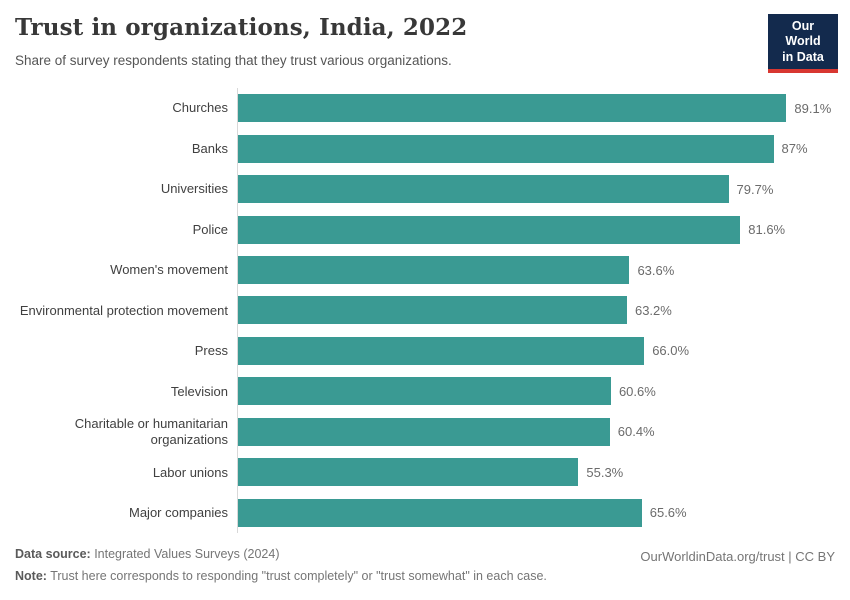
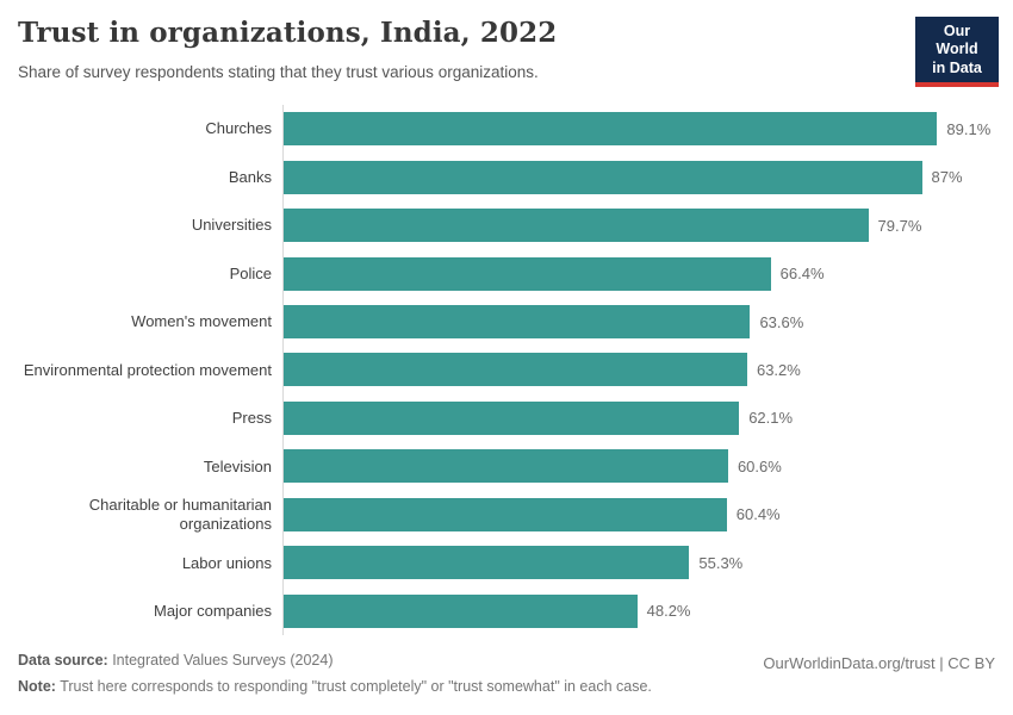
Police: 81.6% -> 66.4%
Press: 66.0% -> 62.1%
Major companies: 65.6% -> 48.2%
